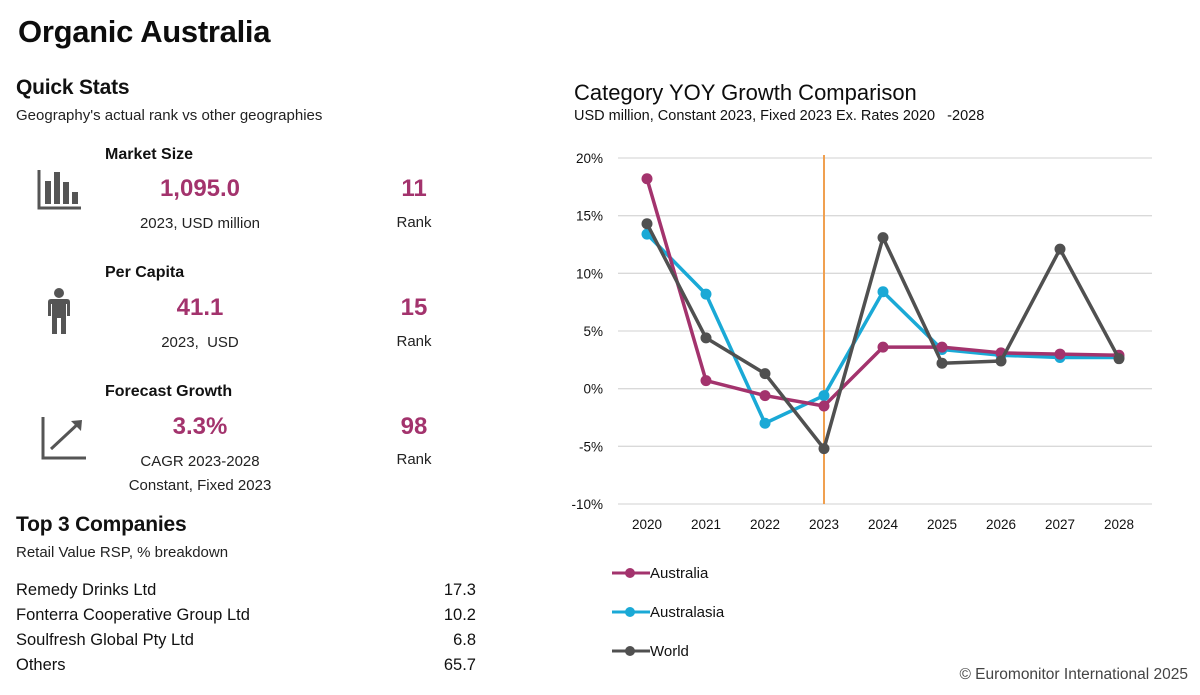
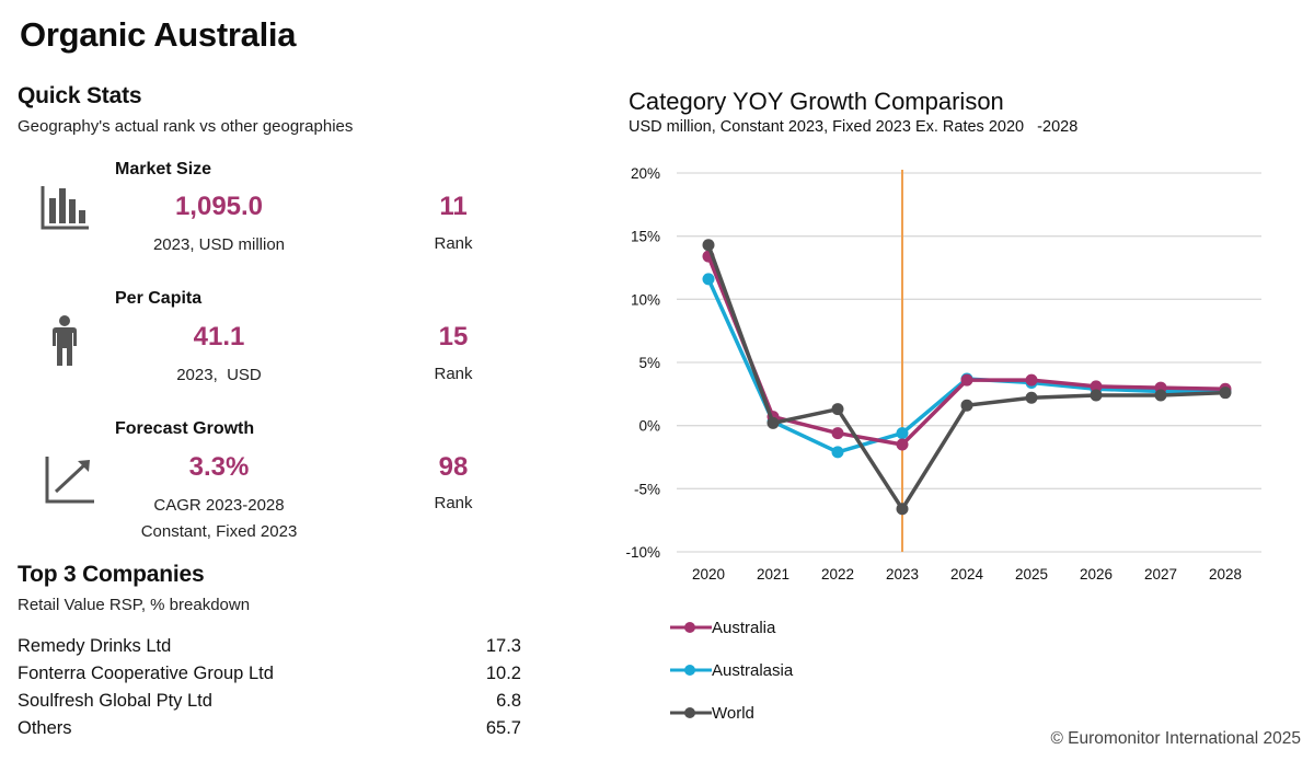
Australia/2020: 18.2% -> 13.4%
Australasia/2020: 13.4% -> 11.6%
Australasia/2021: 8.2% -> 0.3%
World/2021: 4.4% -> 0.2%
Australasia/2022: -3.0% -> -2.1%
World/2023: -5.2% -> -6.6%
Australasia/2024: 8.4% -> 3.7%
World/2024: 13.1% -> 1.6%
World/2027: 12.1% -> 2.4%
